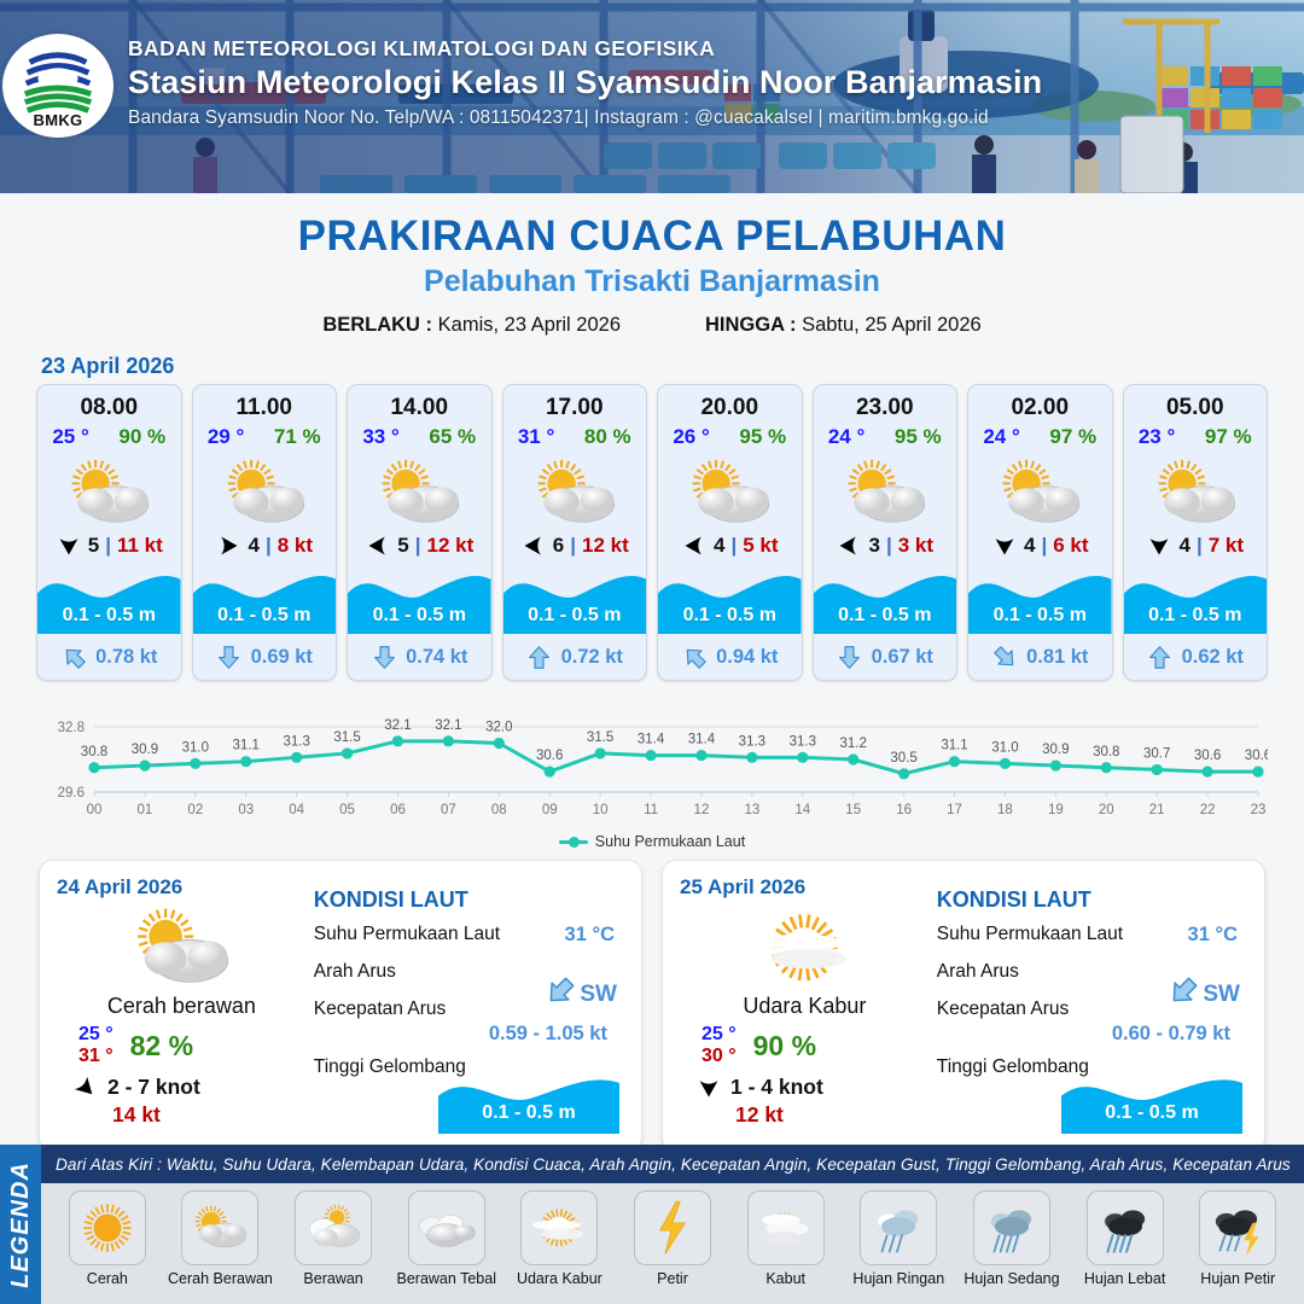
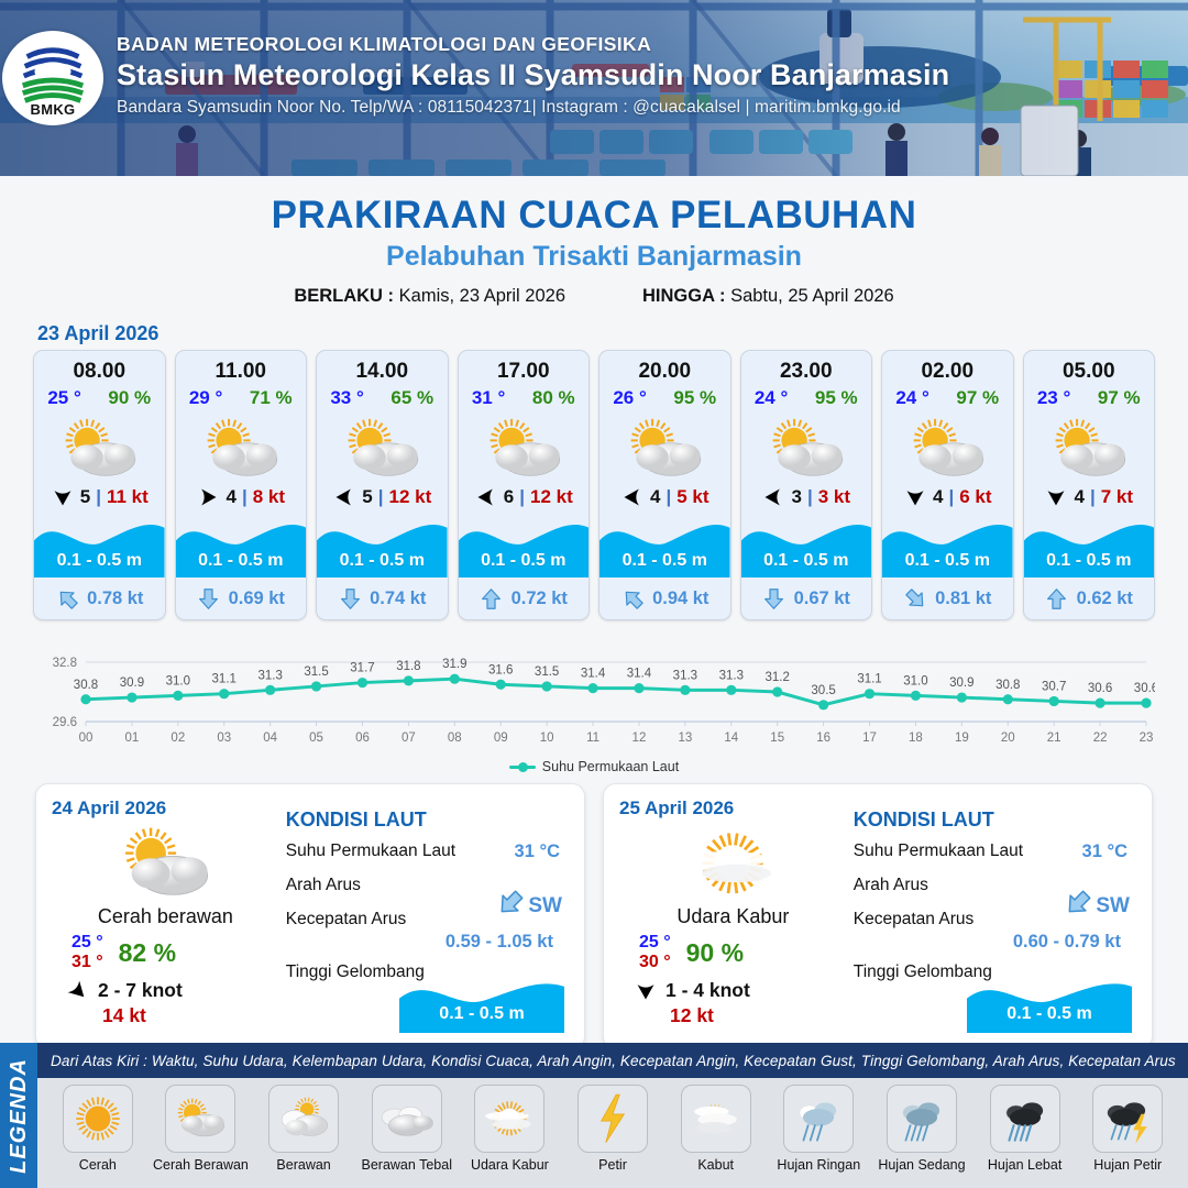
06: 32.1 -> 31.7
07: 32.1 -> 31.8
08: 32.0 -> 31.9
09: 30.6 -> 31.6
